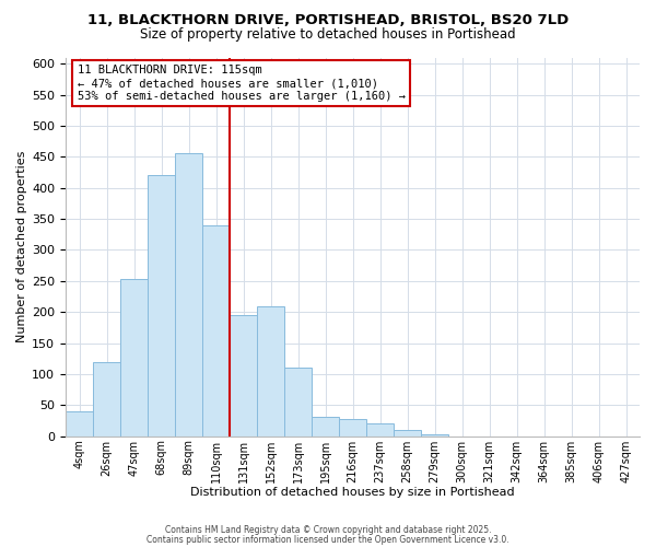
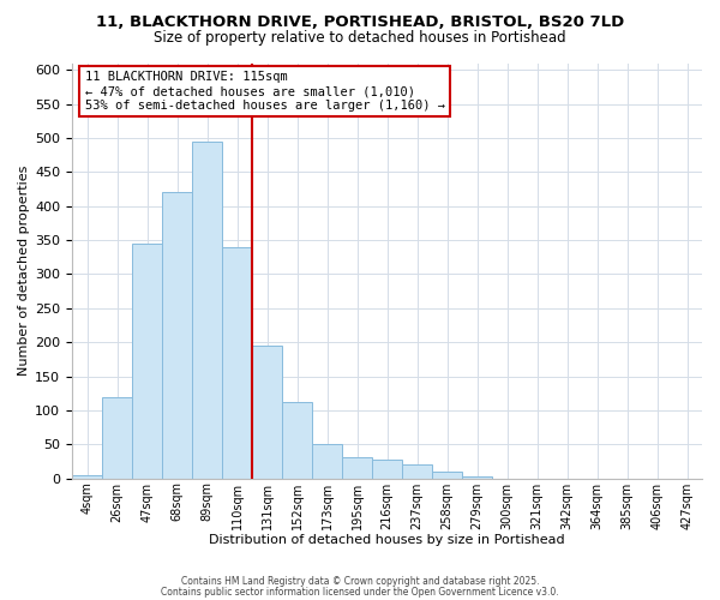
4sqm: 40 -> 5
47sqm: 254 -> 345
89sqm: 456 -> 495
152sqm: 210 -> 113
173sqm: 110 -> 50
